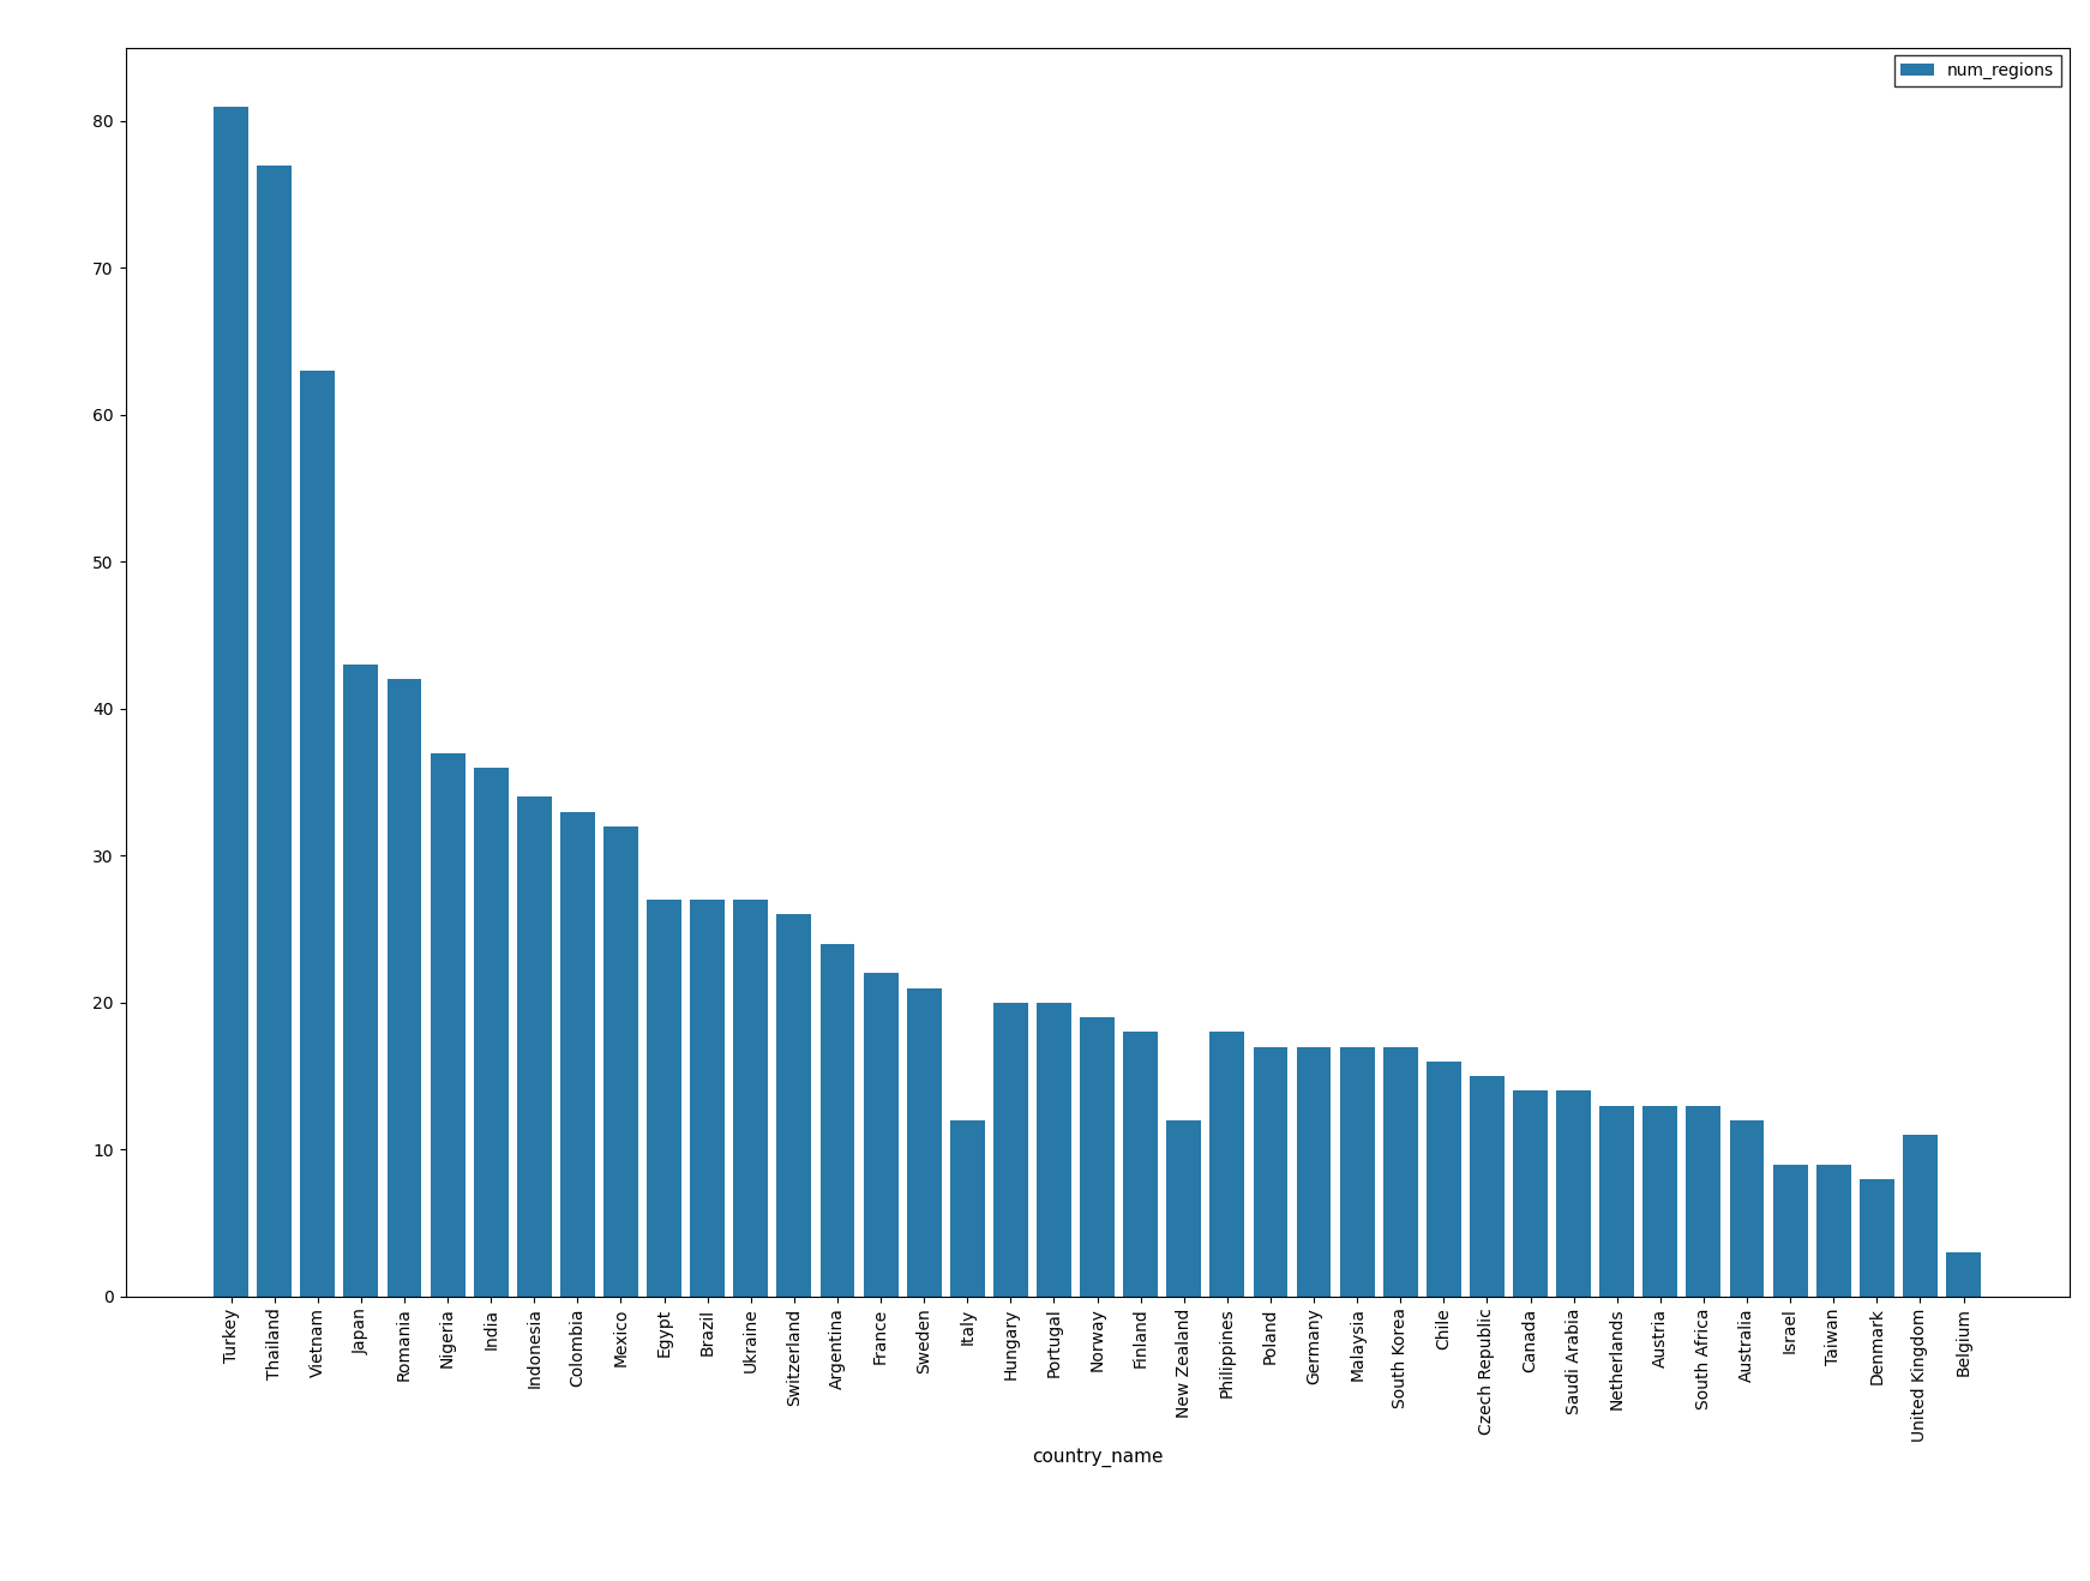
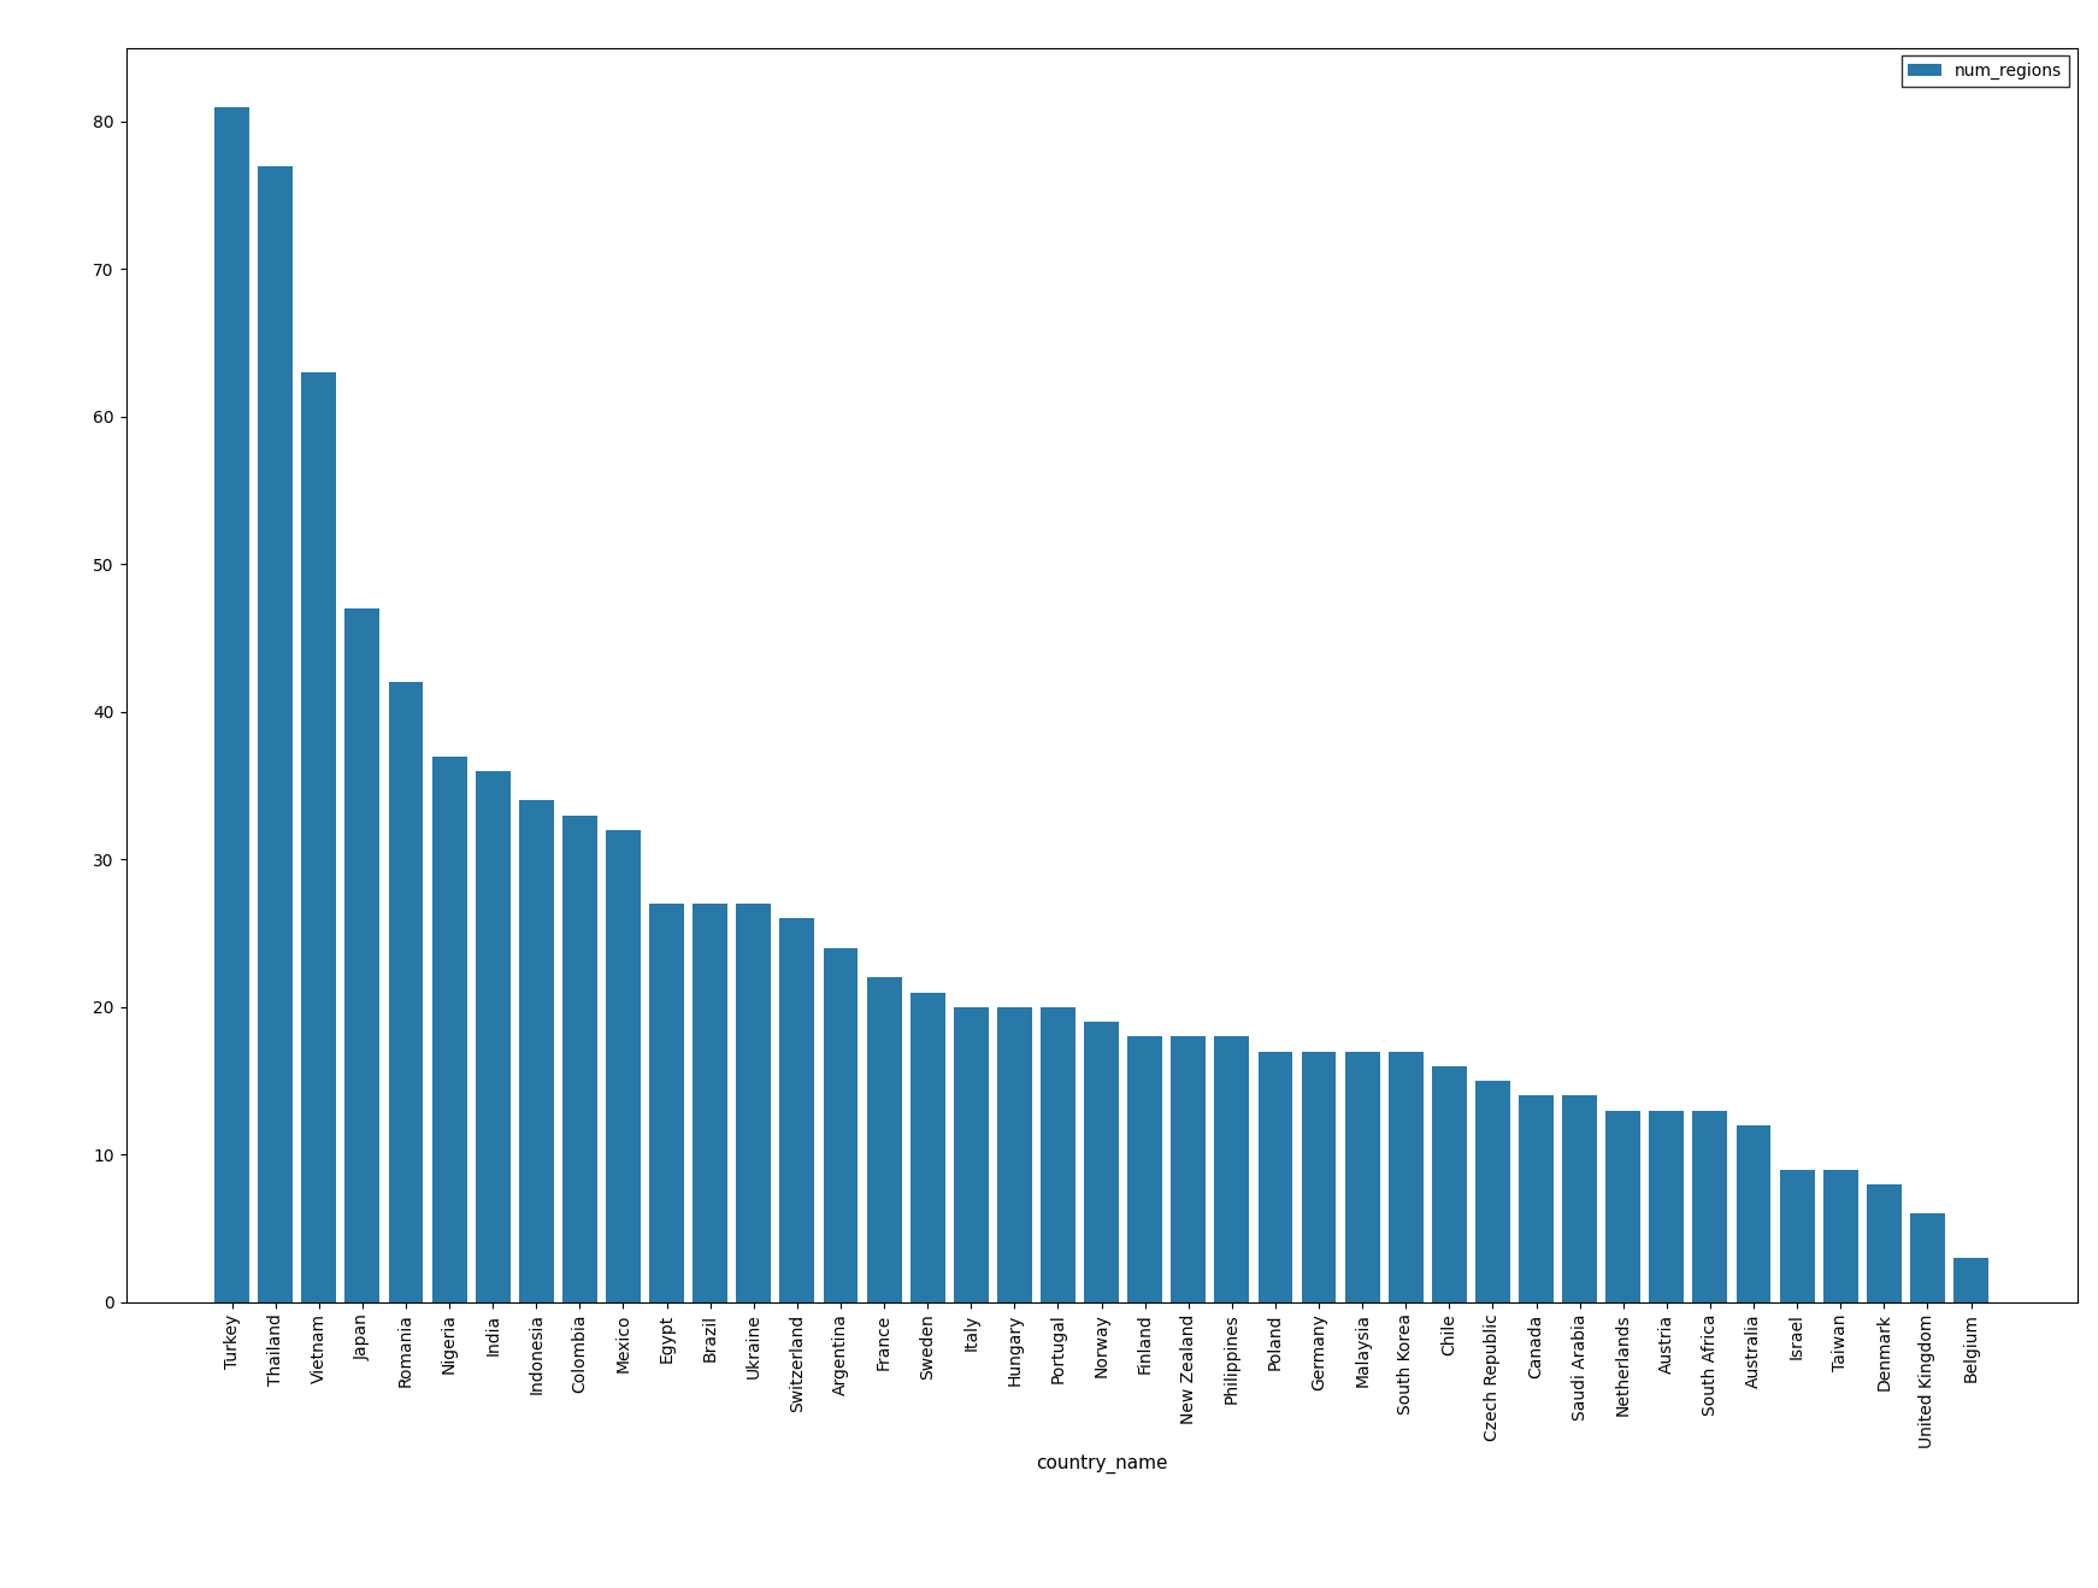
Japan: 43 -> 47
Italy: 12 -> 20
New Zealand: 12 -> 18
United Kingdom: 11 -> 6
